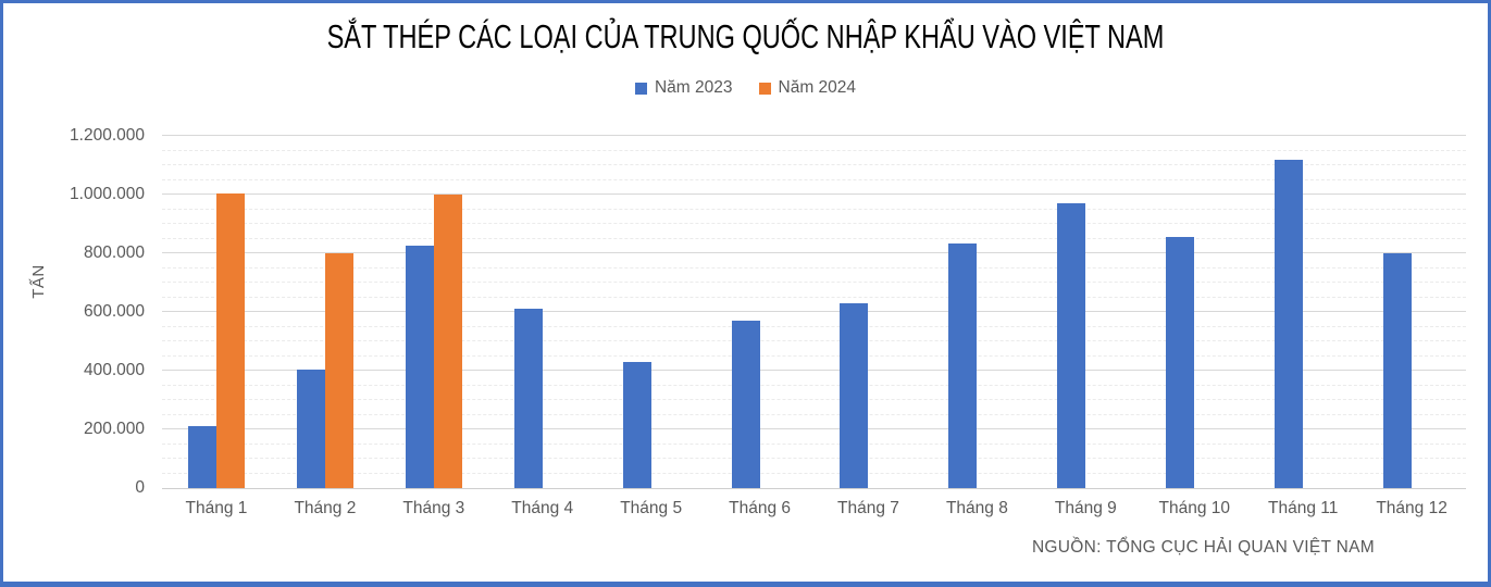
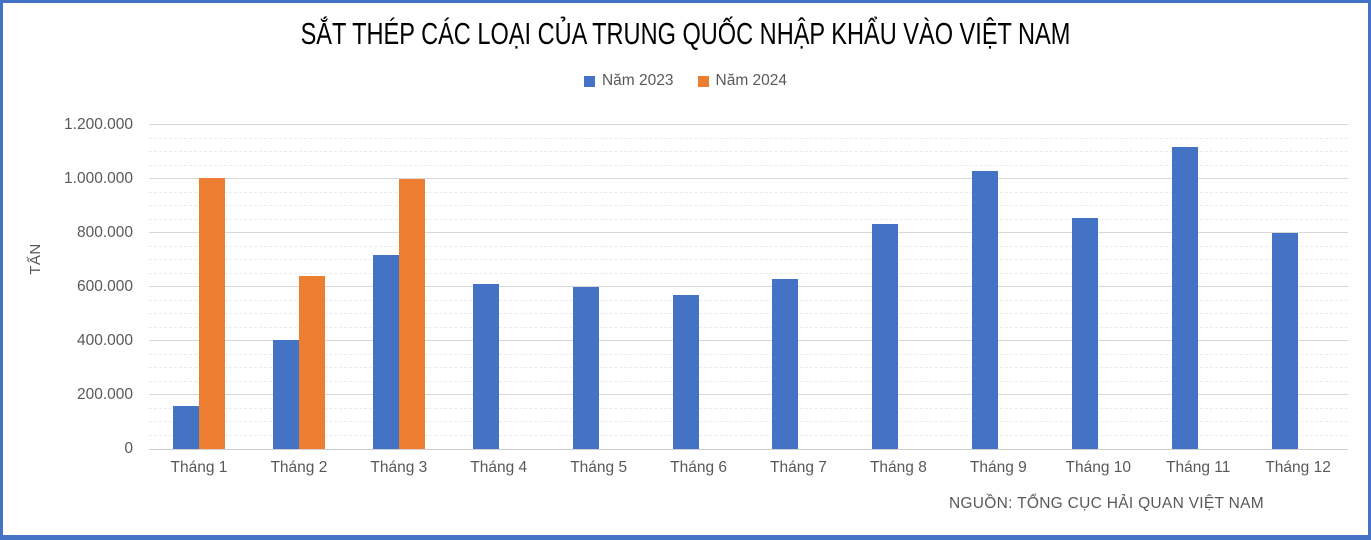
Năm 2023/Tháng 1: 210000 -> 160000
Năm 2024/Tháng 2: 800000 -> 640000
Năm 2023/Tháng 3: 820000 -> 720000
Năm 2023/Tháng 5: 430000 -> 600000
Năm 2023/Tháng 9: 970000 -> 1030000
